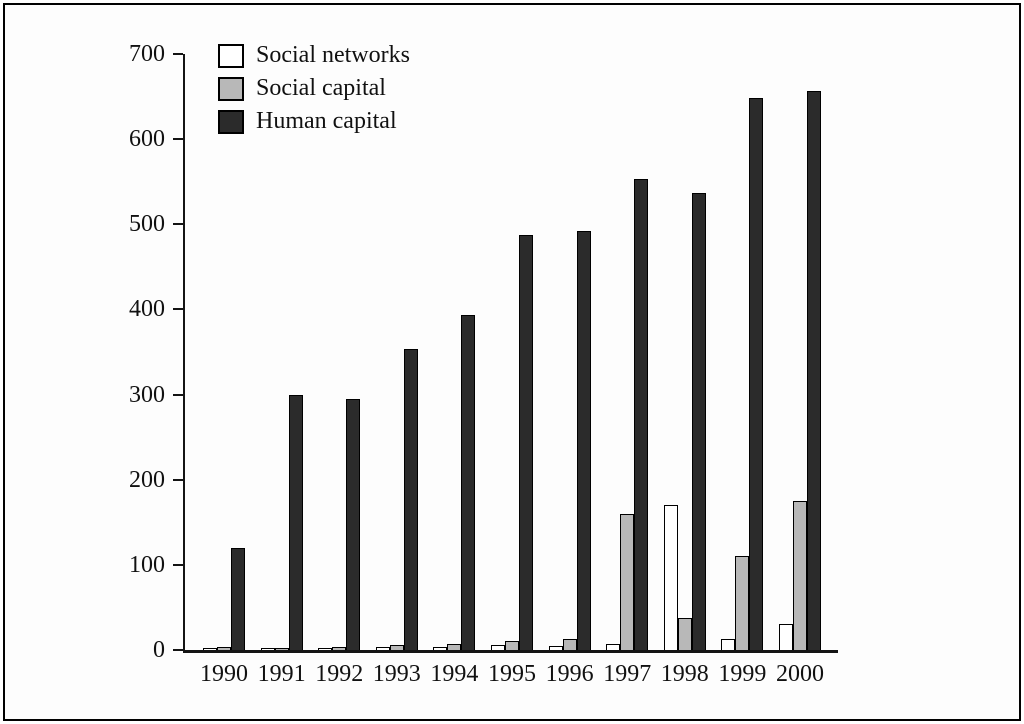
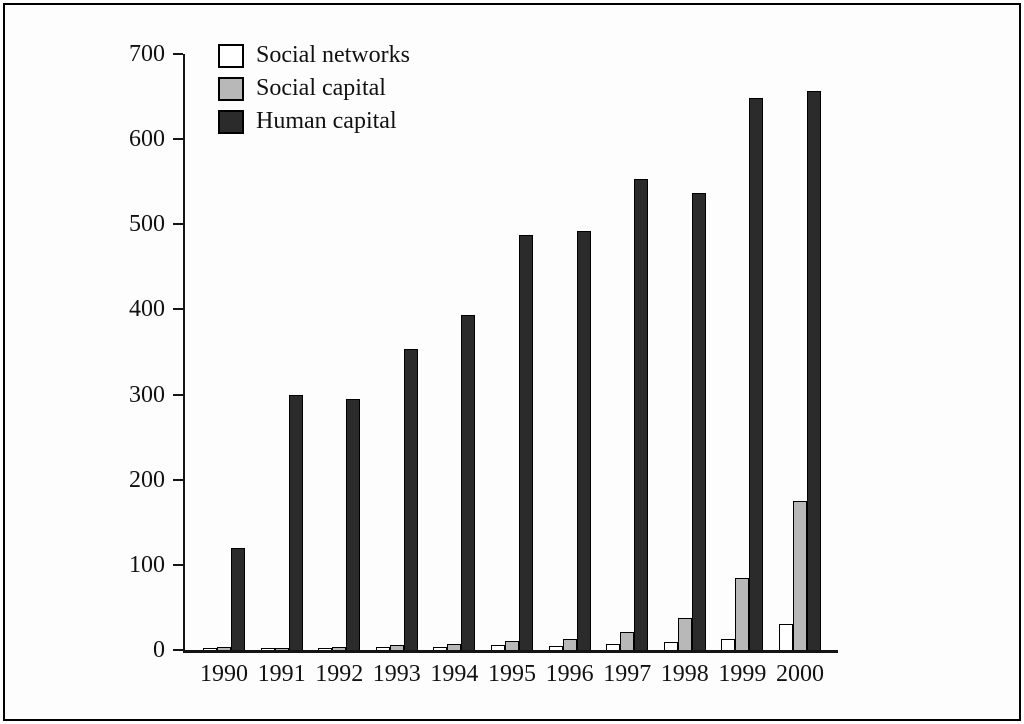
Social capital/1997: 160 -> 20
Social networks/1998: 170 -> 10
Social capital/1999: 110 -> 80
